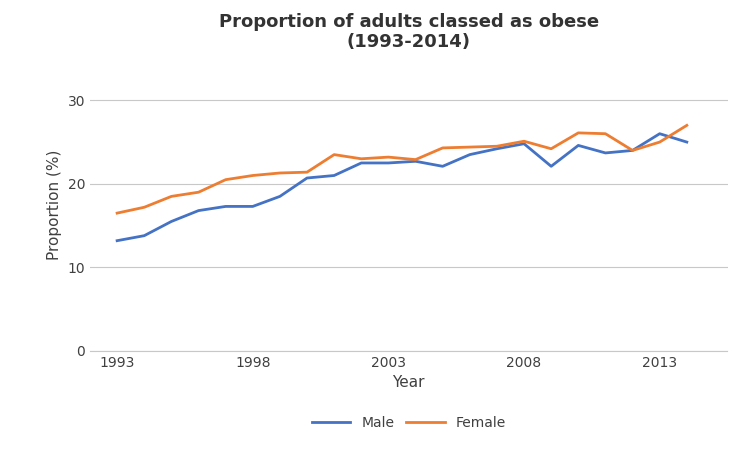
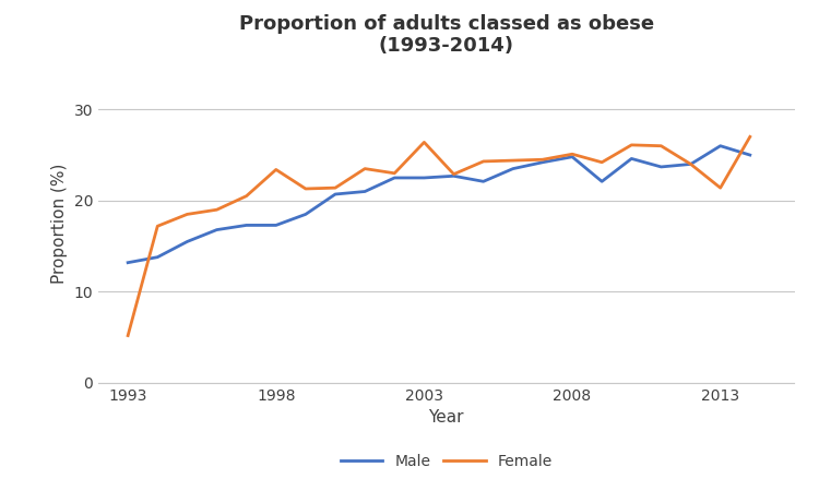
Female/1993: 16.5 -> 5.2
Female/1998: 21.0 -> 23.4
Female/2003: 23.2 -> 26.4
Female/2013: 25.0 -> 21.4
